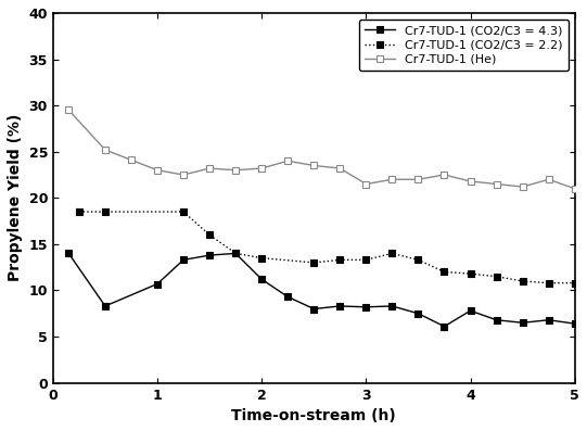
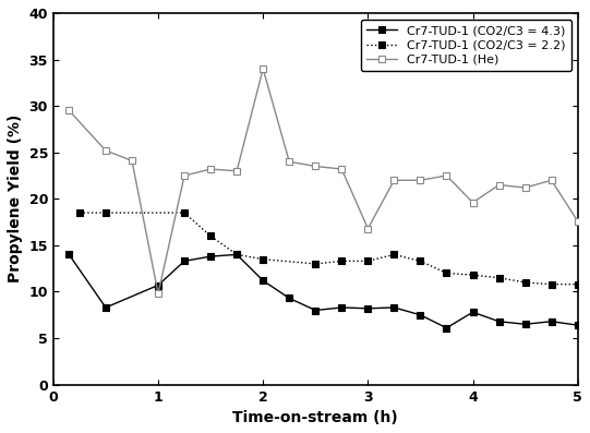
Cr7-TUD-1 (He)/1: 23.0 -> 9.8
Cr7-TUD-1 (He)/2: 23.2 -> 34.0
Cr7-TUD-1 (He)/3: 21.5 -> 16.8
Cr7-TUD-1 (He)/4: 21.8 -> 19.6
Cr7-TUD-1 (He)/5: 21.0 -> 17.6
